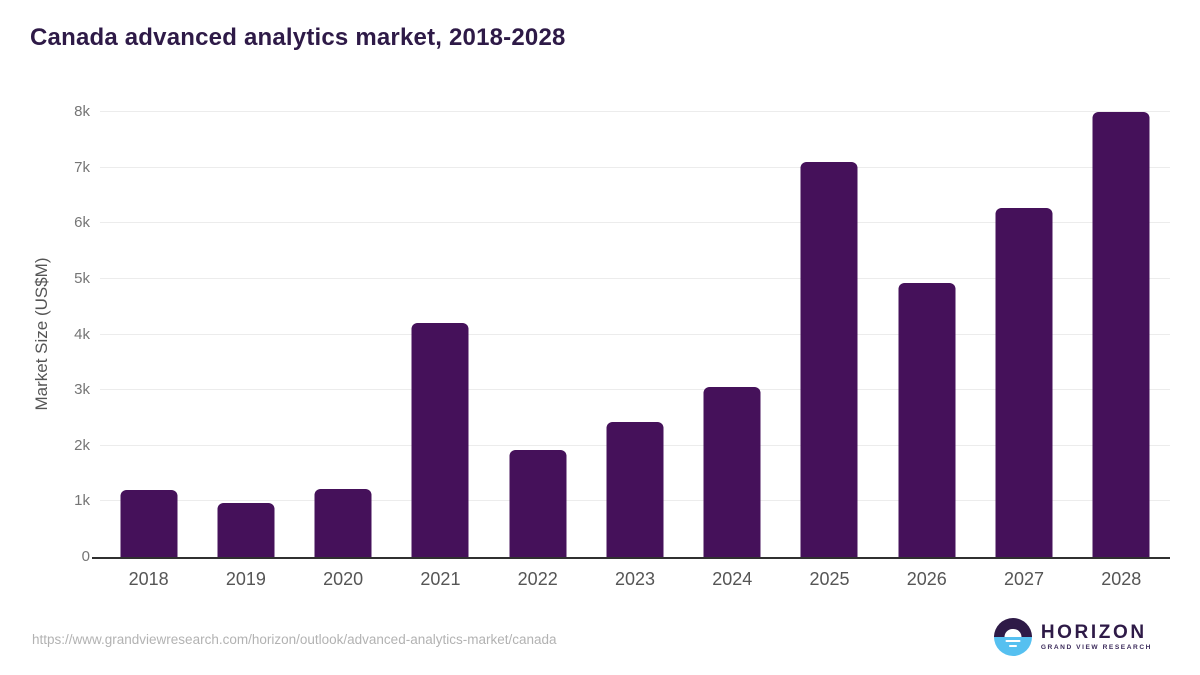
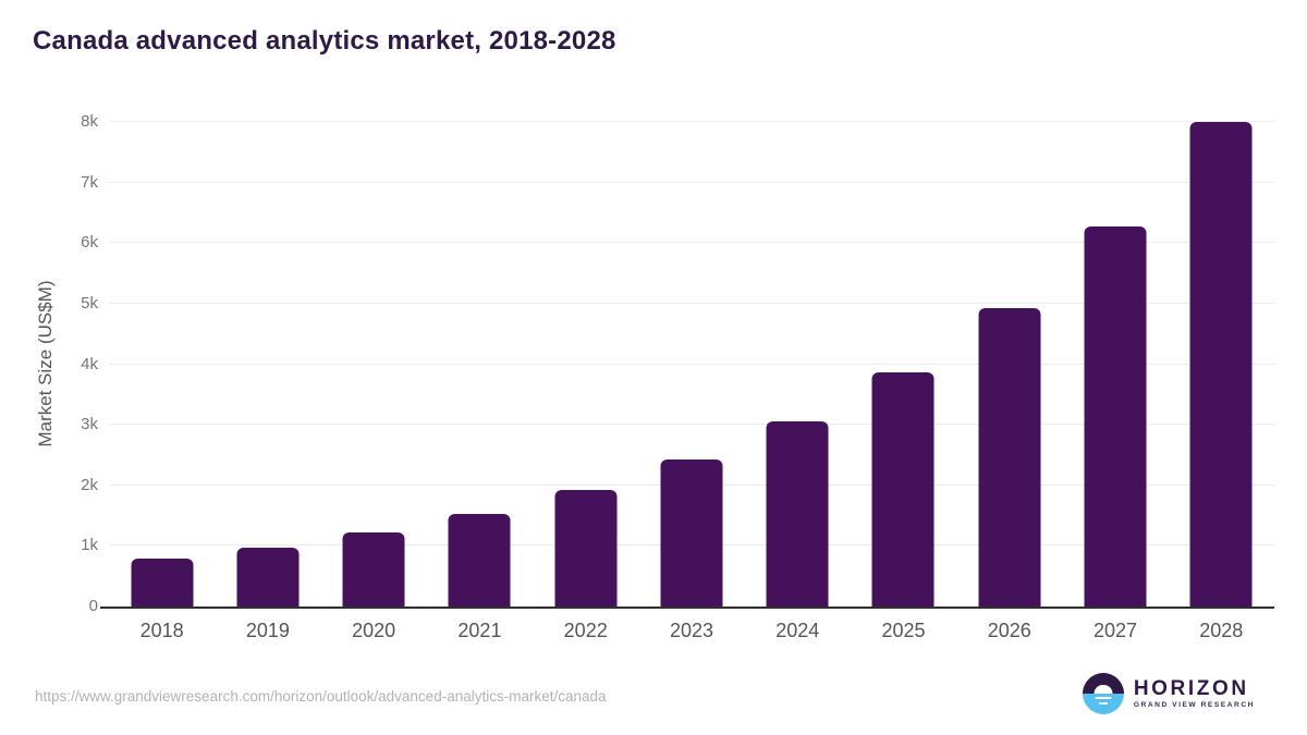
2018: 1.2k -> 0.8k
2021: 4.2k -> 1.5k
2025: 7.1k -> 3.9k
